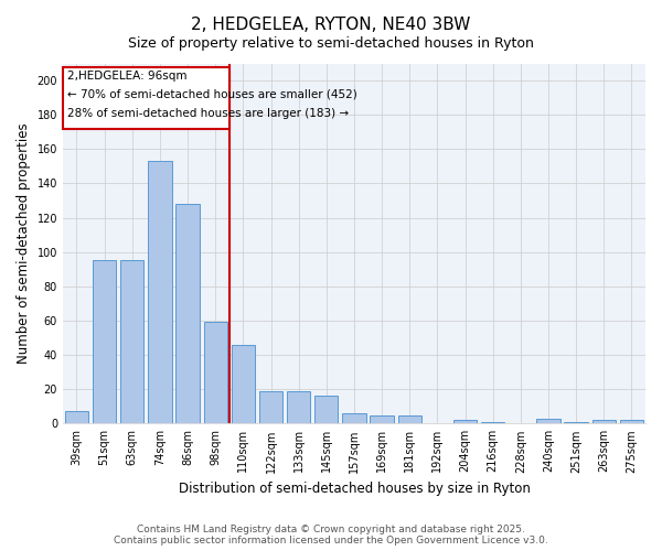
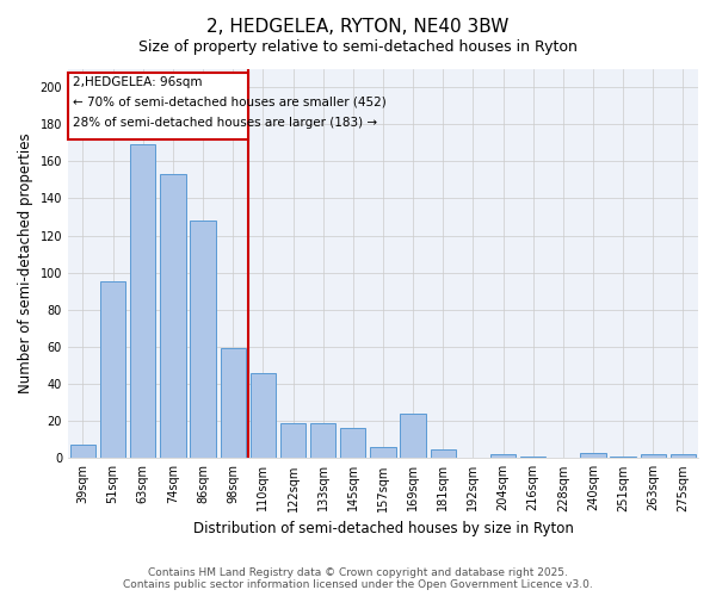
63sqm: 95 -> 169
169sqm: 5 -> 24
